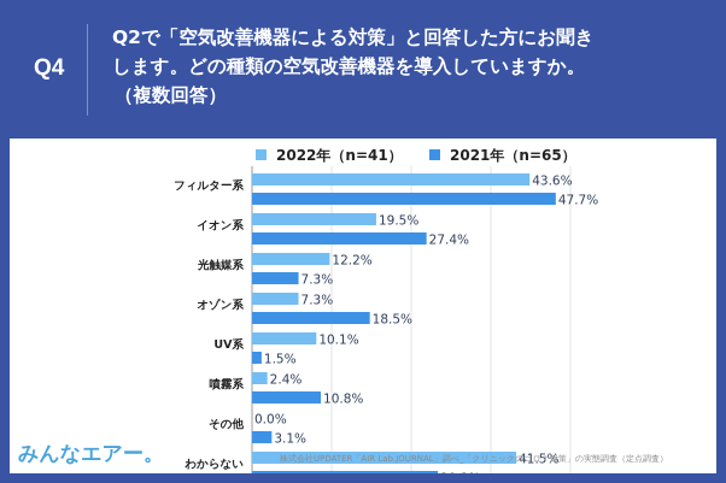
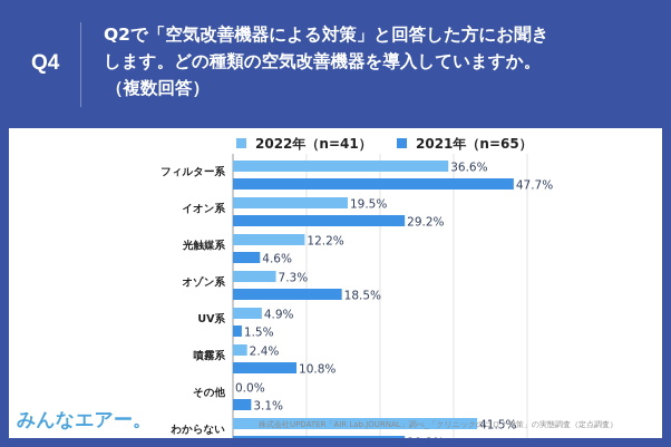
2022年（n=41）/フィルター系: 43.6% -> 36.6%
2021年（n=65）/イオン系: 27.4% -> 29.2%
2021年（n=65）/光触媒系: 7.3% -> 4.6%
2022年（n=41）/UV系: 10.1% -> 4.9%
